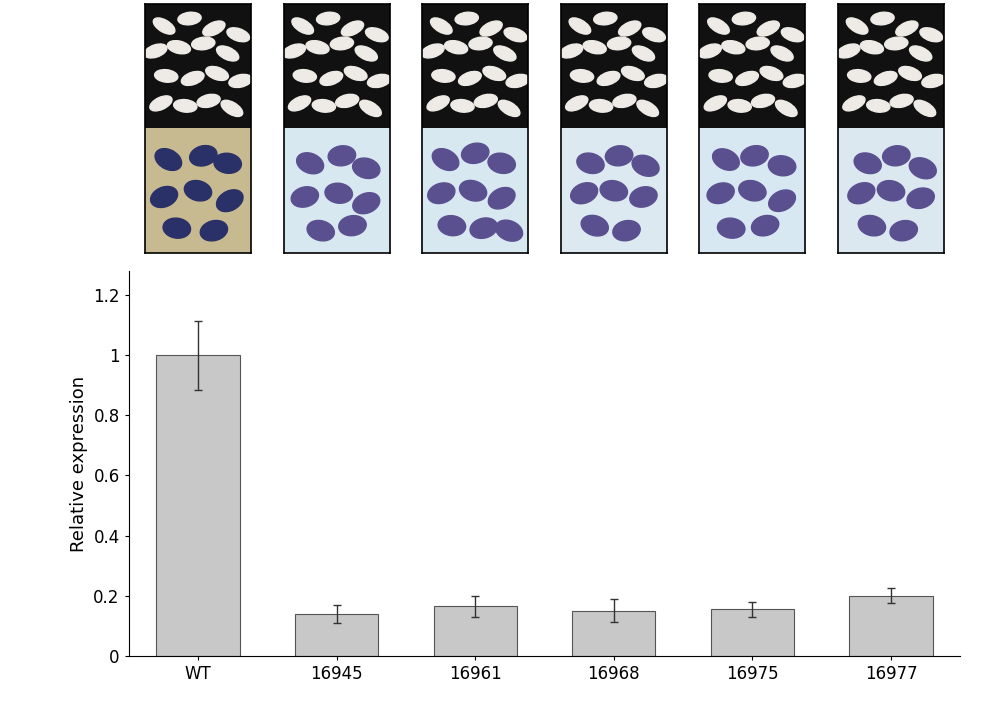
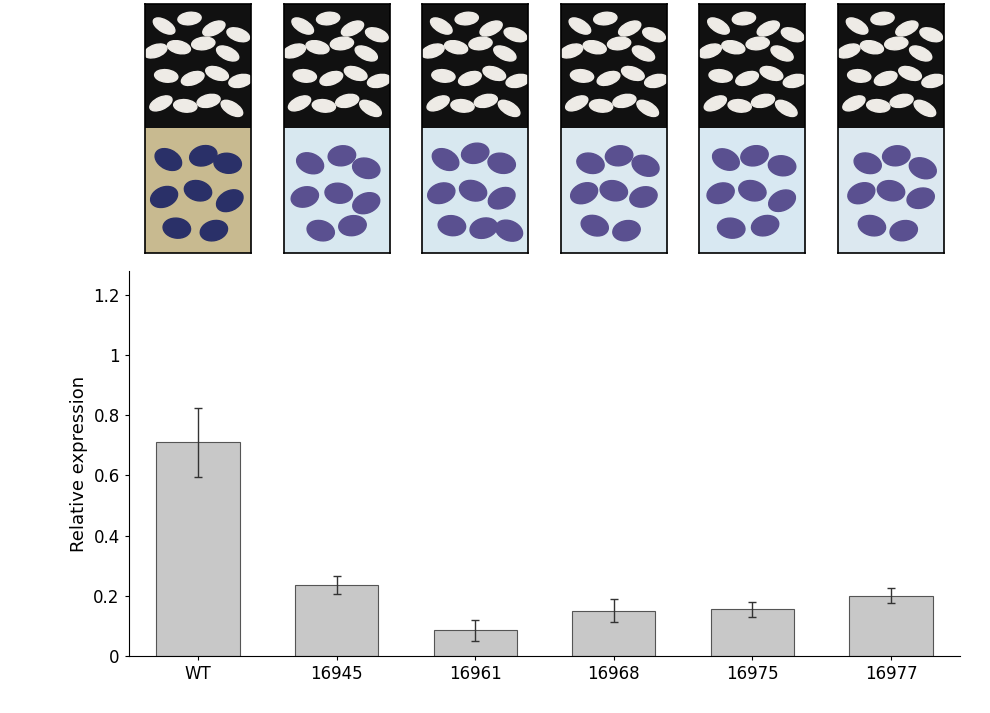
WT: 1.000 -> 0.710
16945: 0.140 -> 0.235
16961: 0.165 -> 0.085
